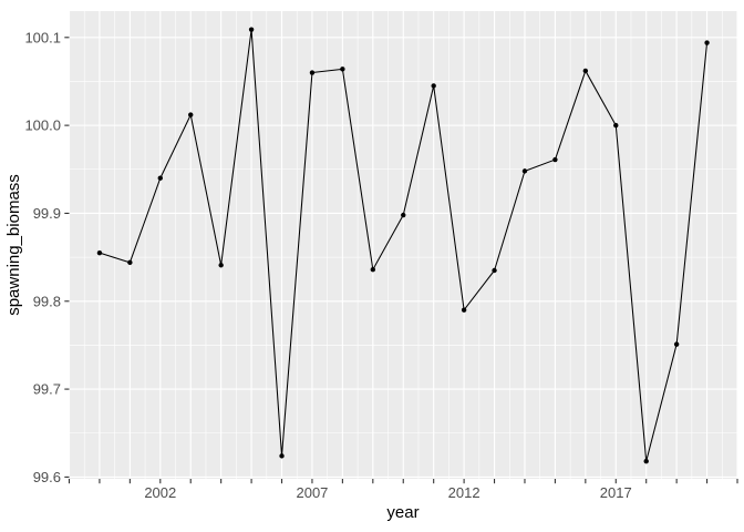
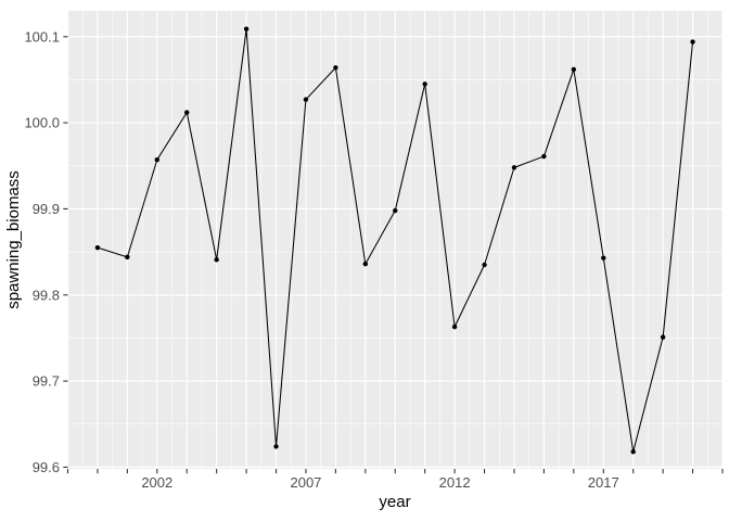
2002: 99.94 -> 99.96
2007: 100.06 -> 100.03
2012: 99.79 -> 99.76
2017: 100.00 -> 99.84
